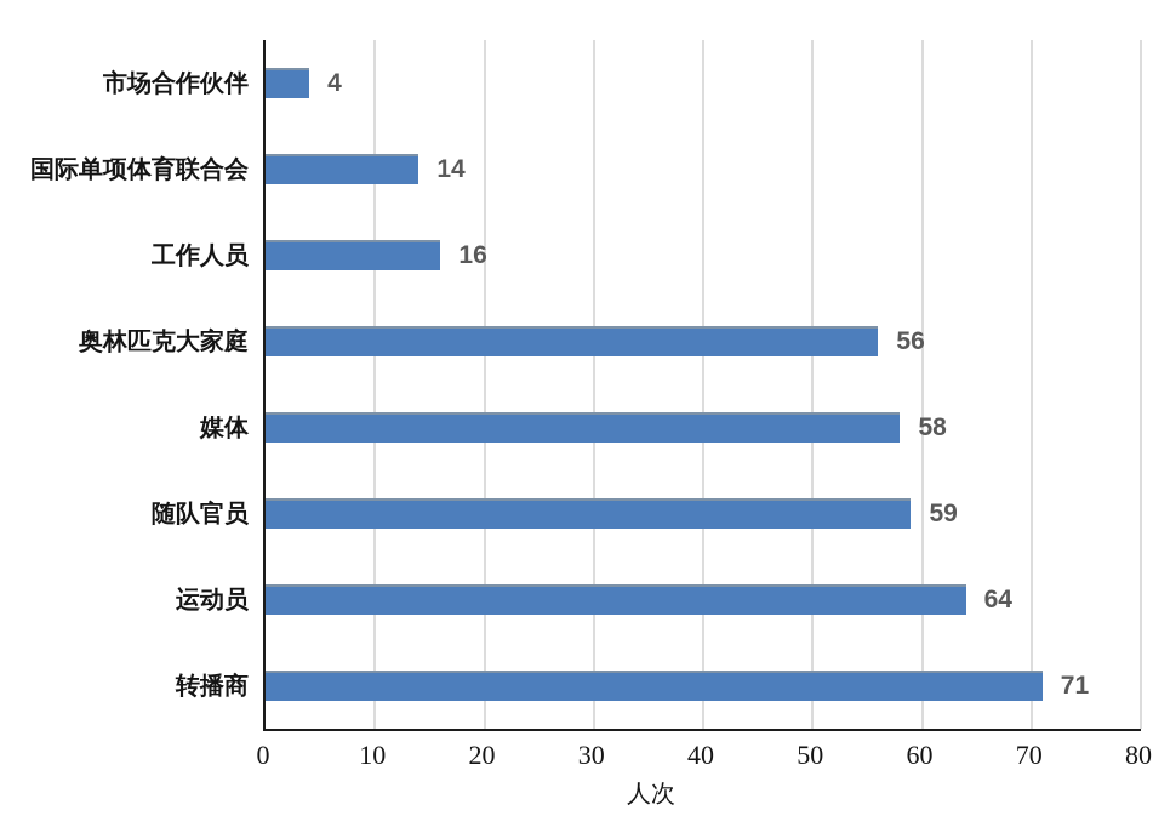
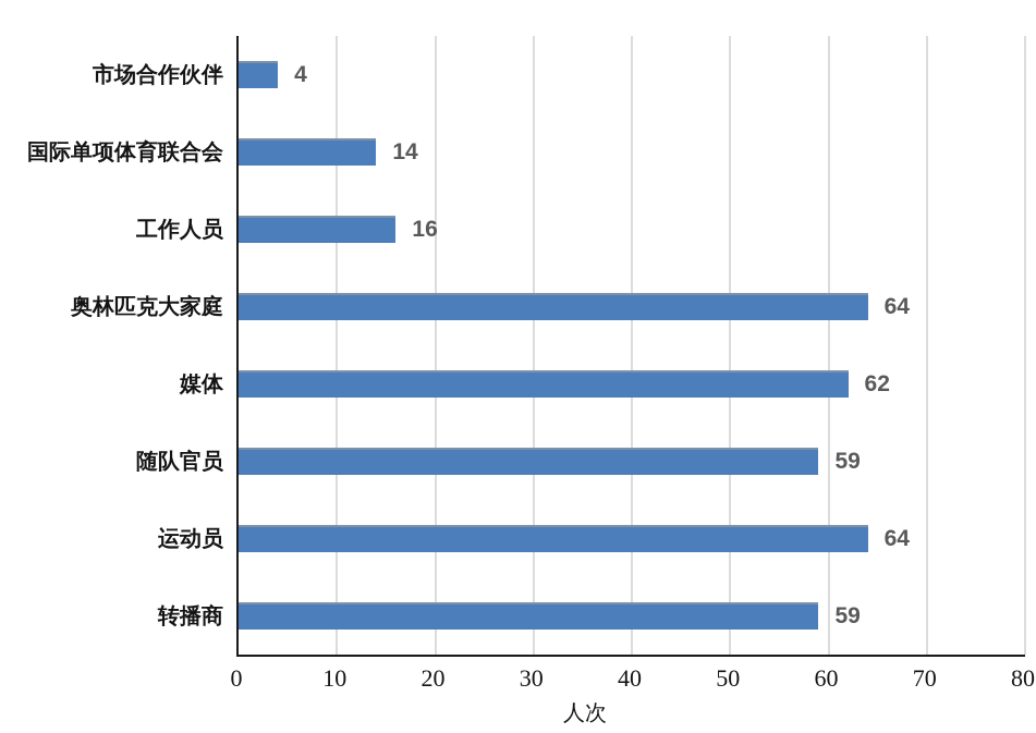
奥林匹克大家庭: 56 -> 64
媒体: 58 -> 62
转播商: 71 -> 59
